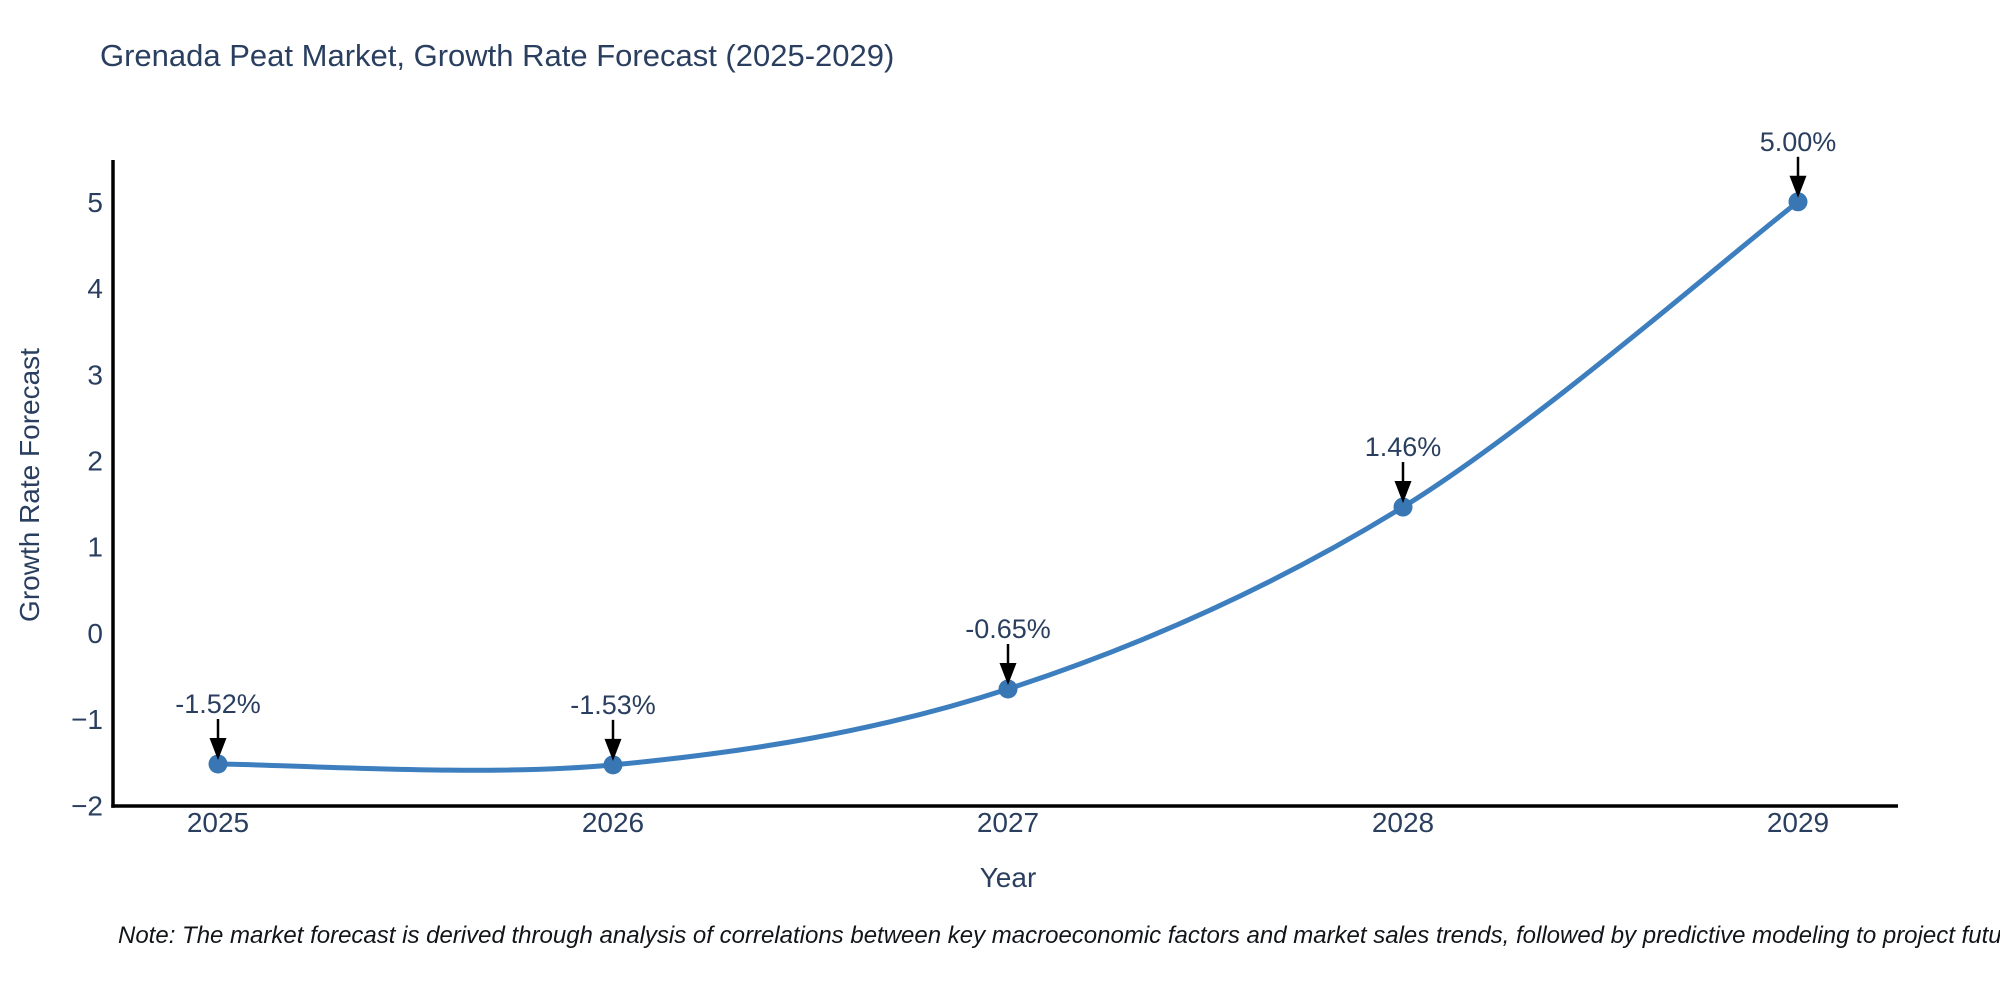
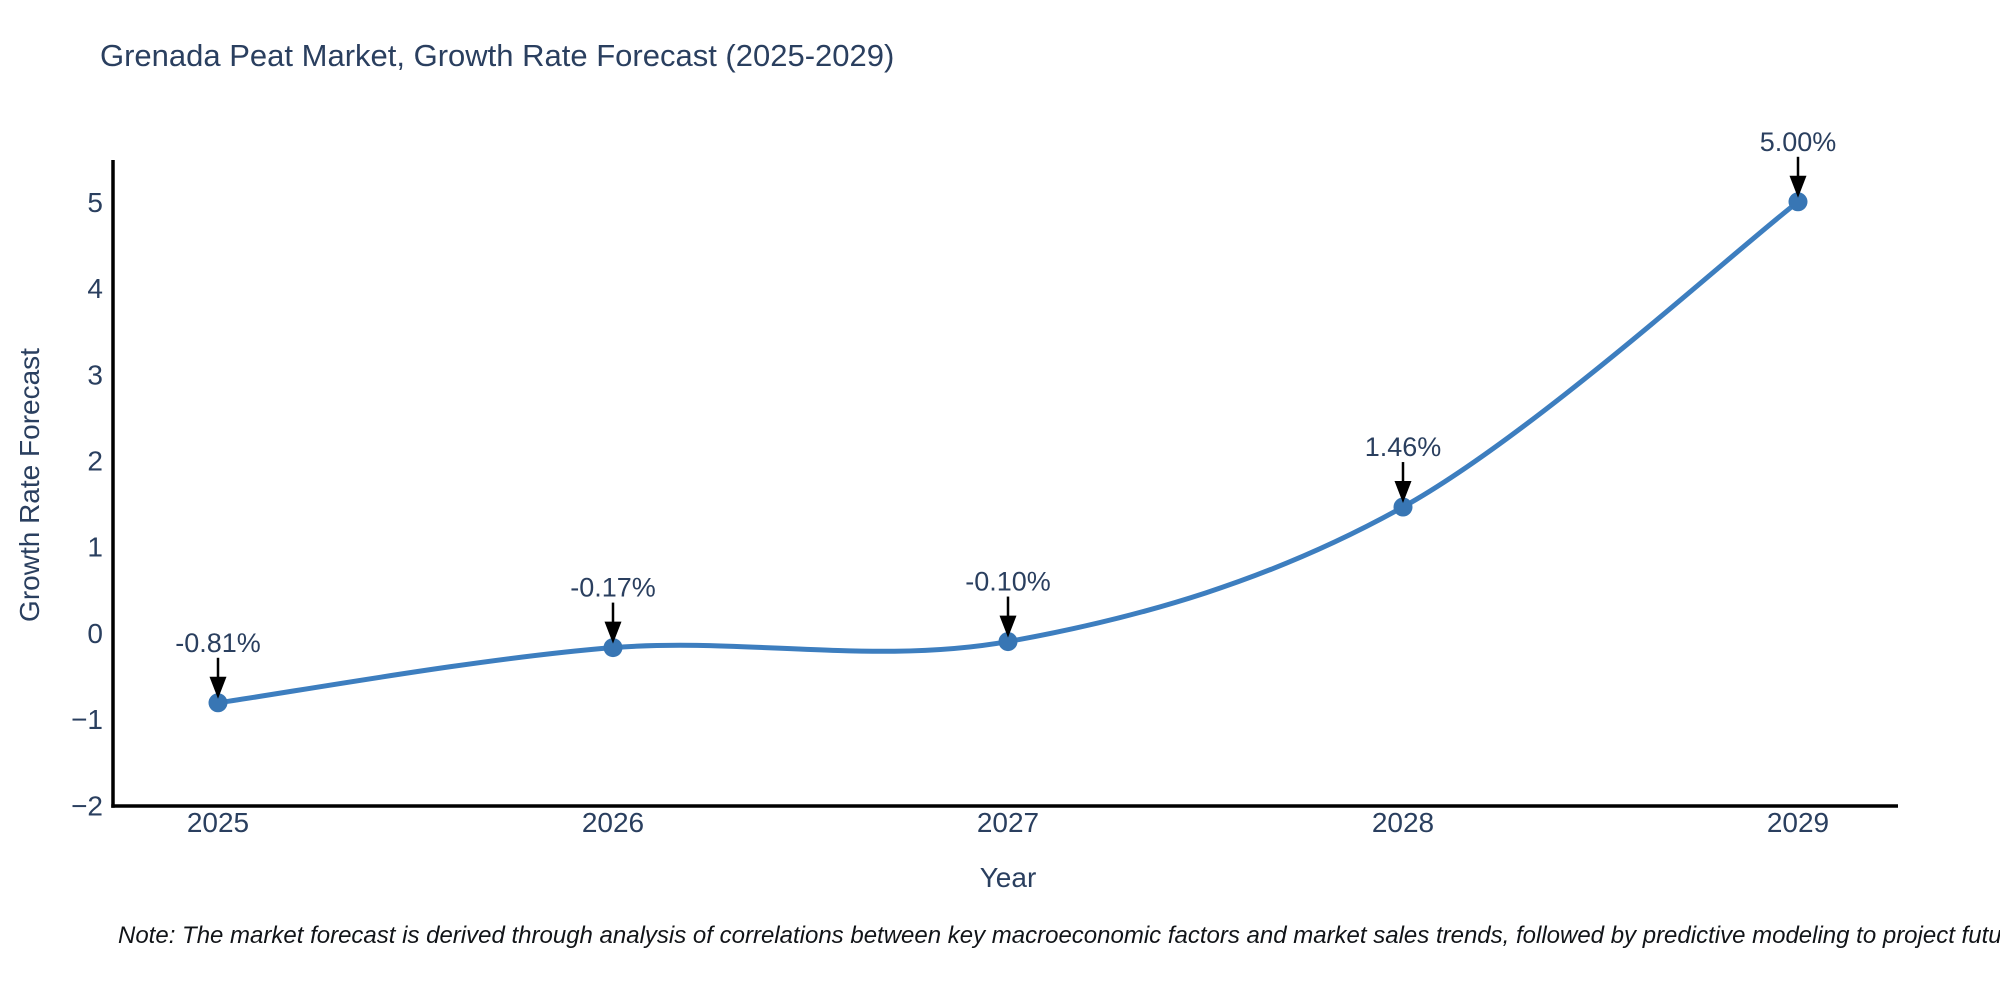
2025: -1.52% -> -0.81%
2026: -1.53% -> -0.17%
2027: -0.65% -> -0.10%
